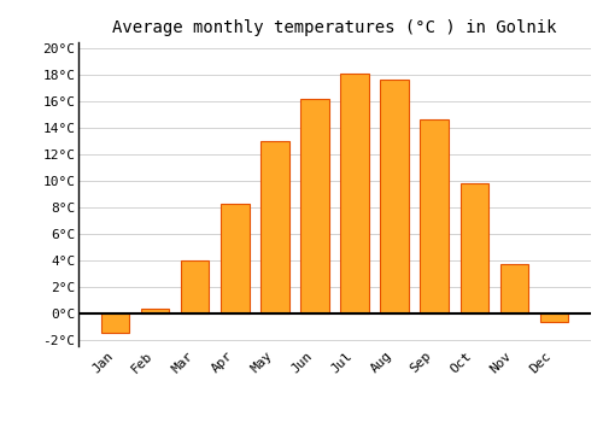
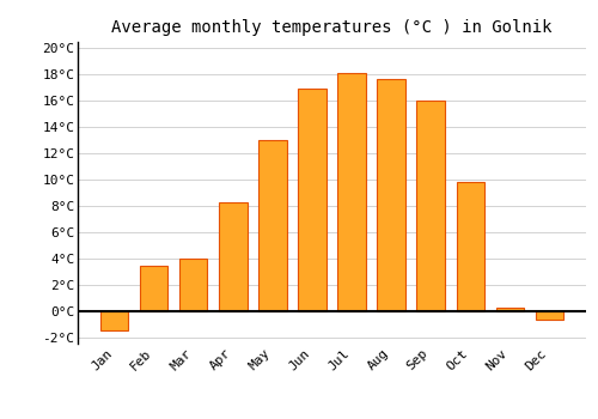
Feb: 0.3°C -> 3.4°C
Jun: 16.2°C -> 16.9°C
Sep: 14.7°C -> 16.0°C
Nov: 3.7°C -> 0.2°C
